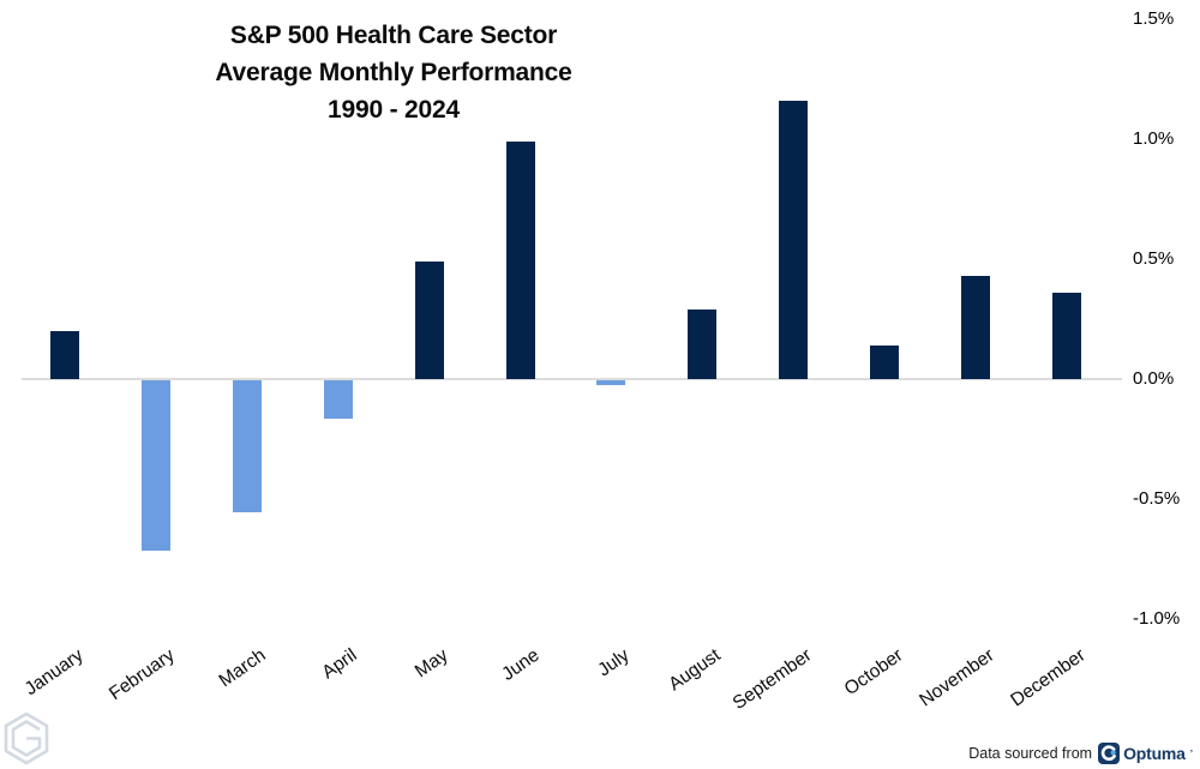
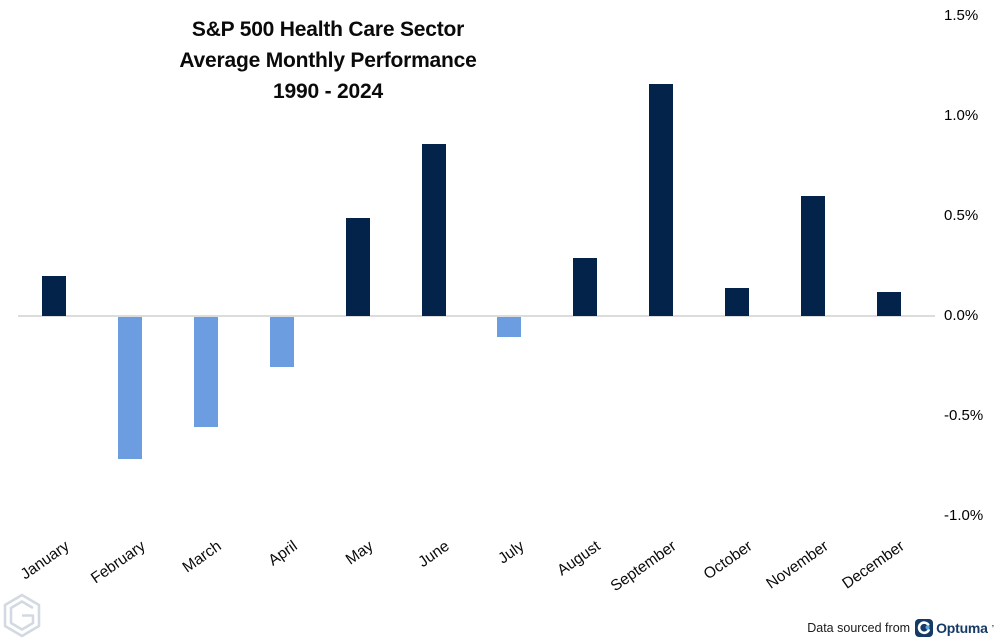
April: -0.16% -> -0.25%
June: 0.99% -> 0.86%
July: -0.02% -> -0.10%
November: 0.43% -> 0.60%
December: 0.36% -> 0.12%
